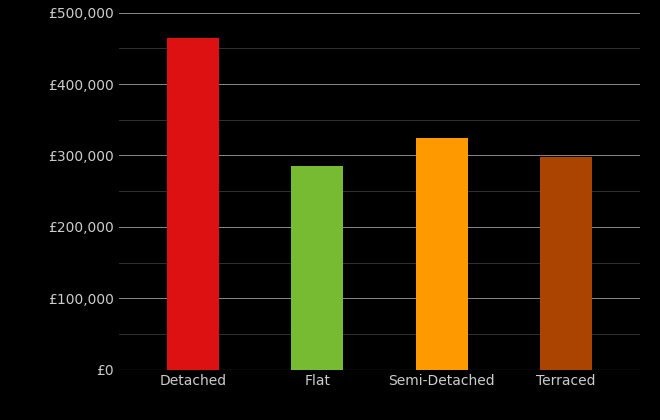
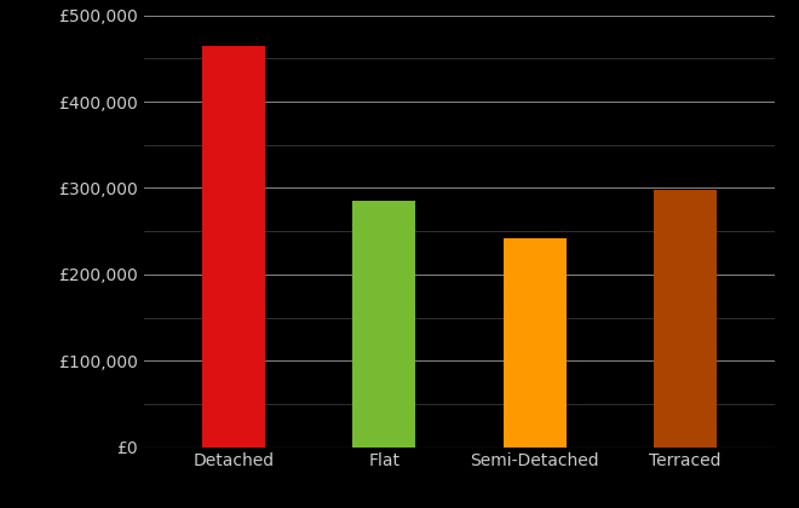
Semi-Detached: £325,000 -> £242,000
